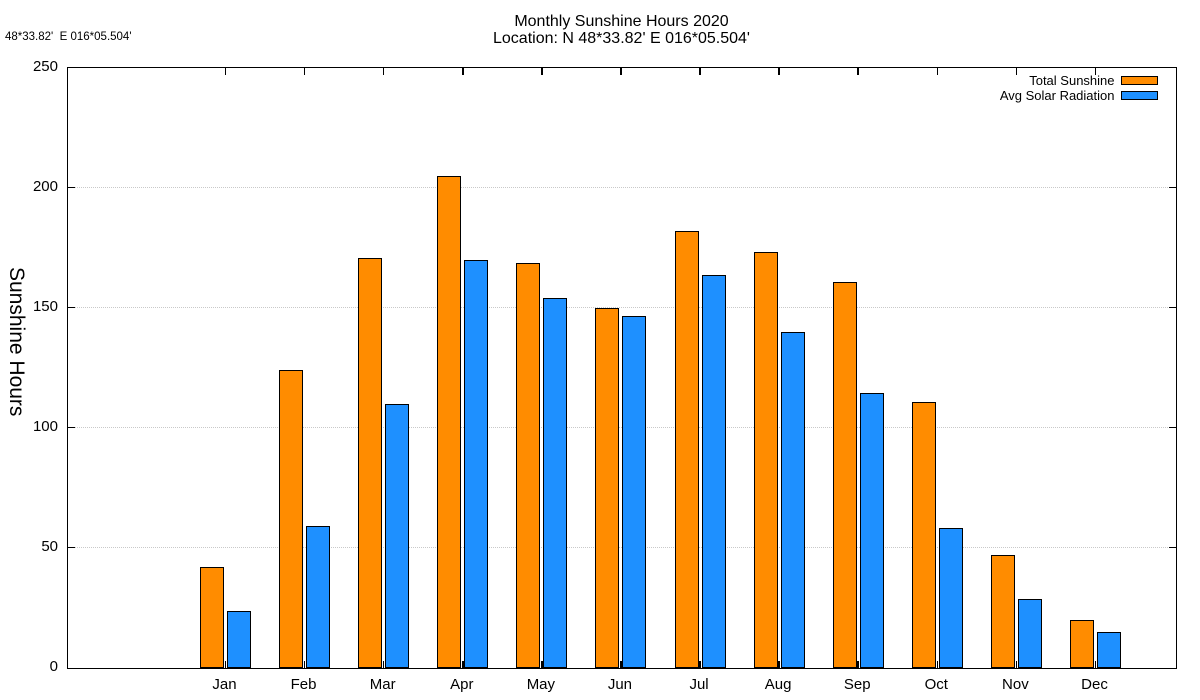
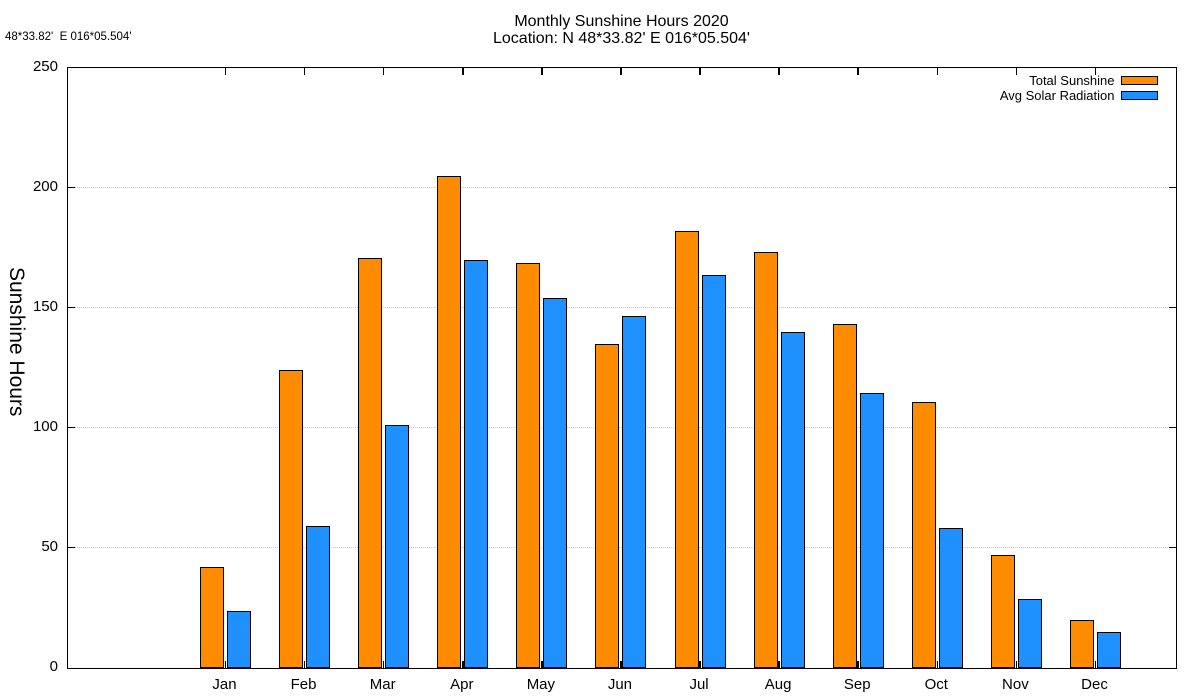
Avg Solar Radiation/Mar: 110 -> 101
Total Sunshine/Jun: 150 -> 135
Total Sunshine/Sep: 160 -> 143
